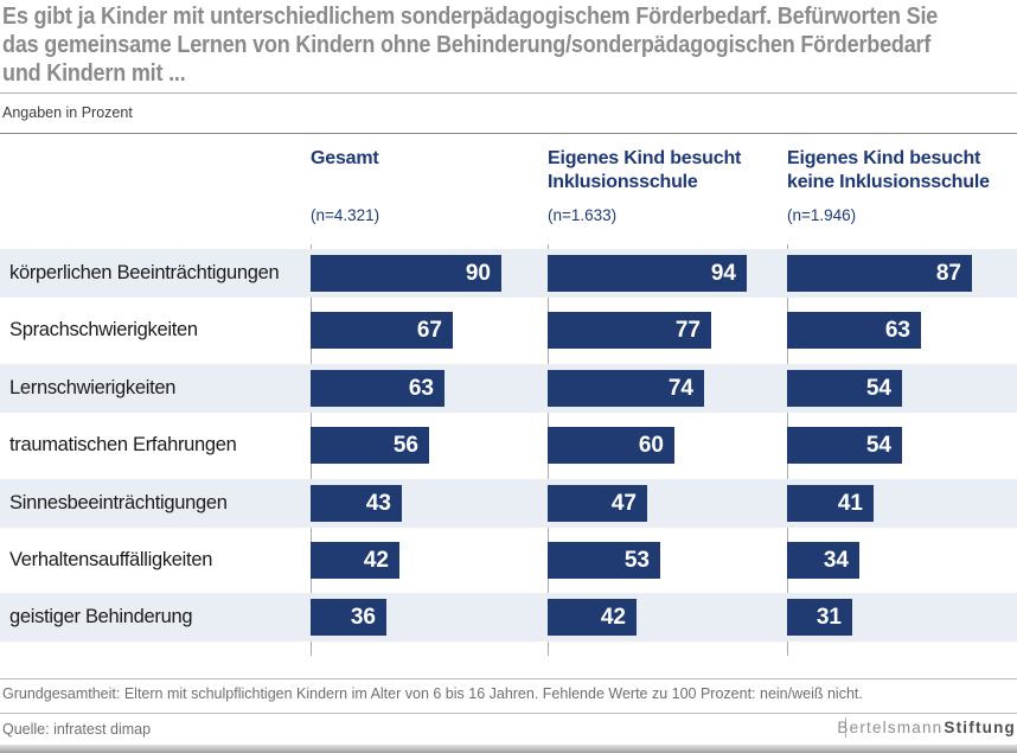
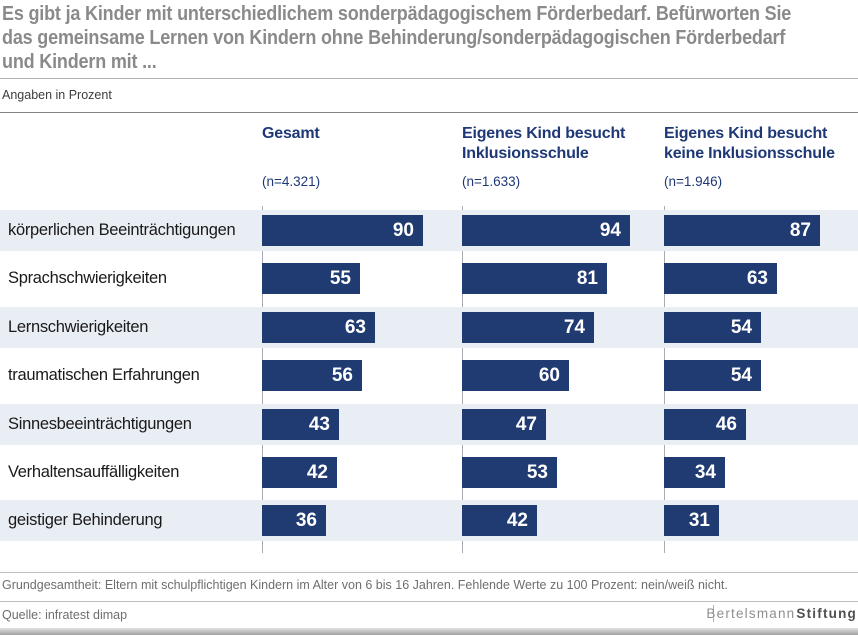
Gesamt/Sprachschwierigkeiten: 67 -> 55
Eigenes Kind besucht Inklusionsschule/Sprachschwierigkeiten: 77 -> 81
Eigenes Kind besucht keine Inklusionsschule/Sinnesbeeinträchtigungen: 41 -> 46
